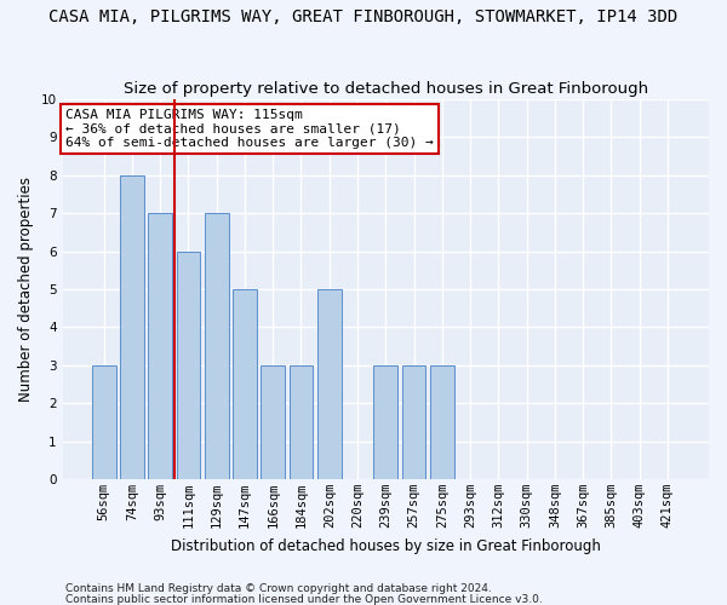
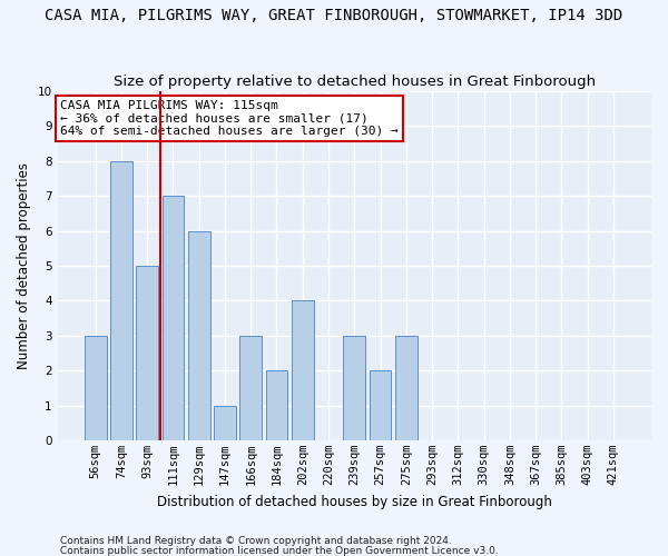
93sqm: 7 -> 5
111sqm: 6 -> 7
129sqm: 7 -> 6
147sqm: 5 -> 1
184sqm: 3 -> 2
202sqm: 5 -> 4
257sqm: 3 -> 2
